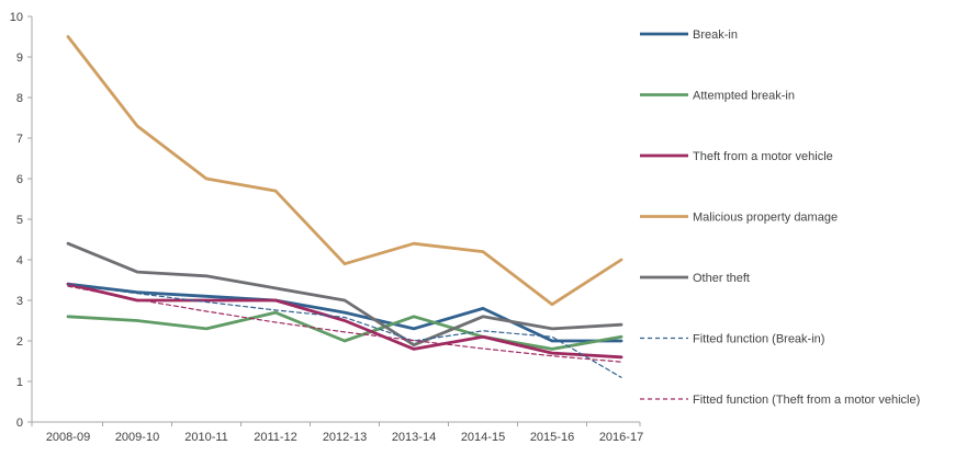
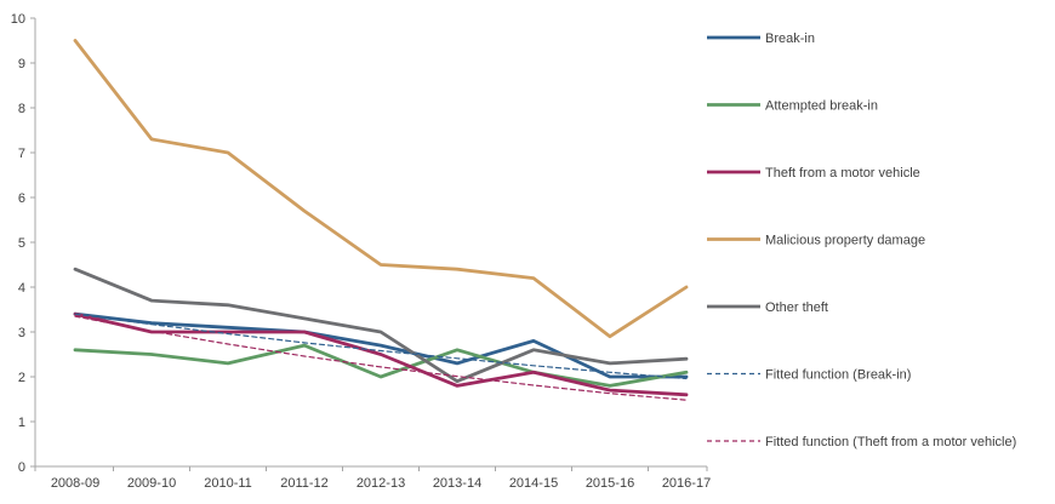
Malicious property damage/2010-11: 6.0 -> 7.0
Malicious property damage/2012-13: 3.9 -> 4.5
Fitted function (Break-in)/2013-14: 2.0 -> 2.4
Fitted function (Break-in)/2016-17: 1.1 -> 2.0
